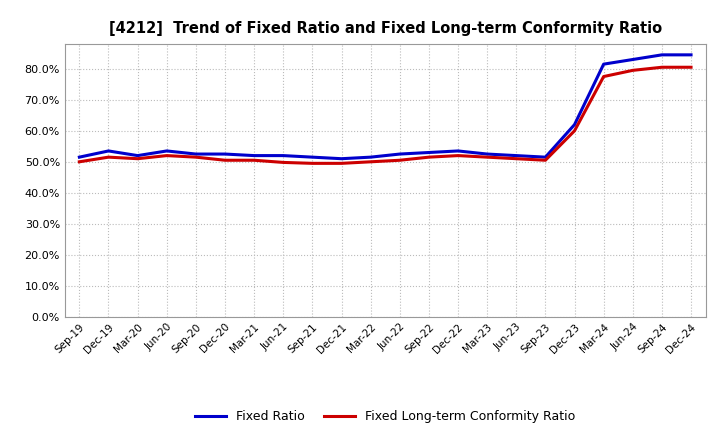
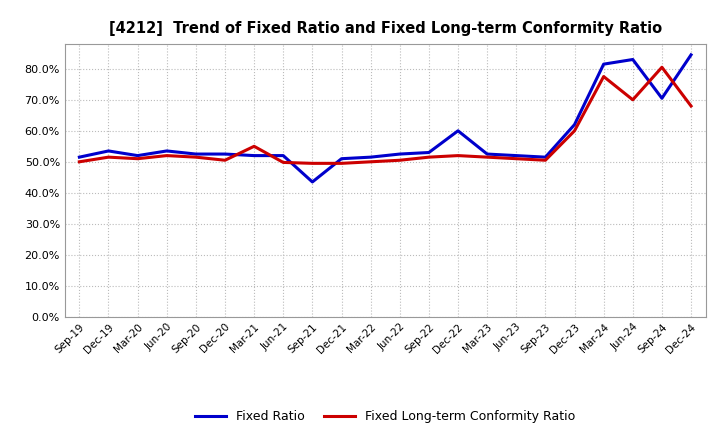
Fixed Long-term Conformity Ratio/Mar-21: 50.5% -> 55.0%
Fixed Ratio/Sep-21: 51.5% -> 43.5%
Fixed Ratio/Dec-22: 53.5% -> 60.0%
Fixed Long-term Conformity Ratio/Jun-24: 79.5% -> 70.0%
Fixed Ratio/Sep-24: 84.5% -> 70.5%
Fixed Long-term Conformity Ratio/Dec-24: 80.5% -> 68.0%
